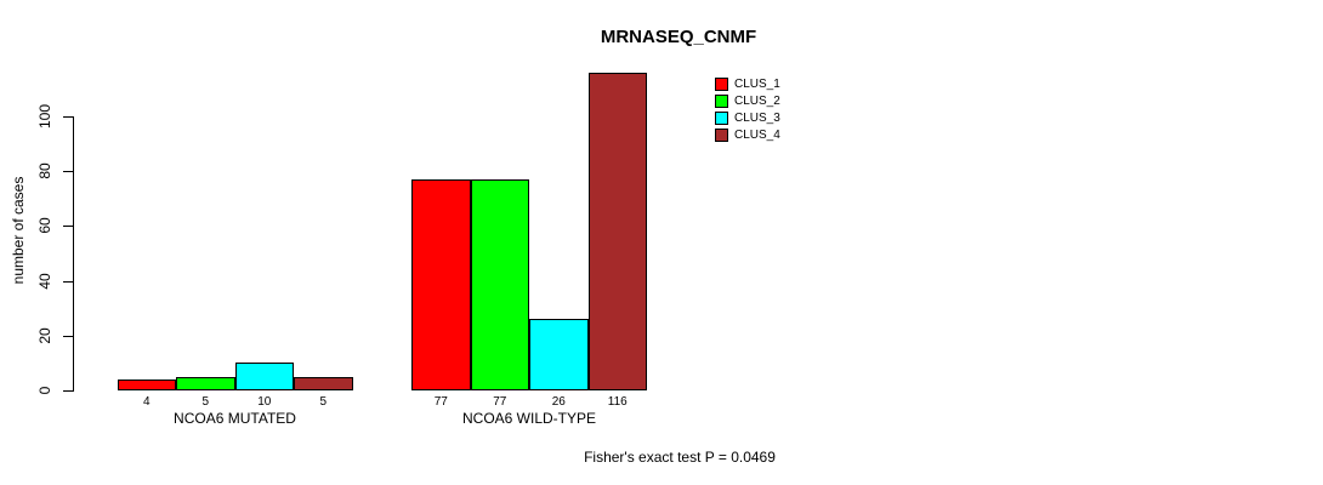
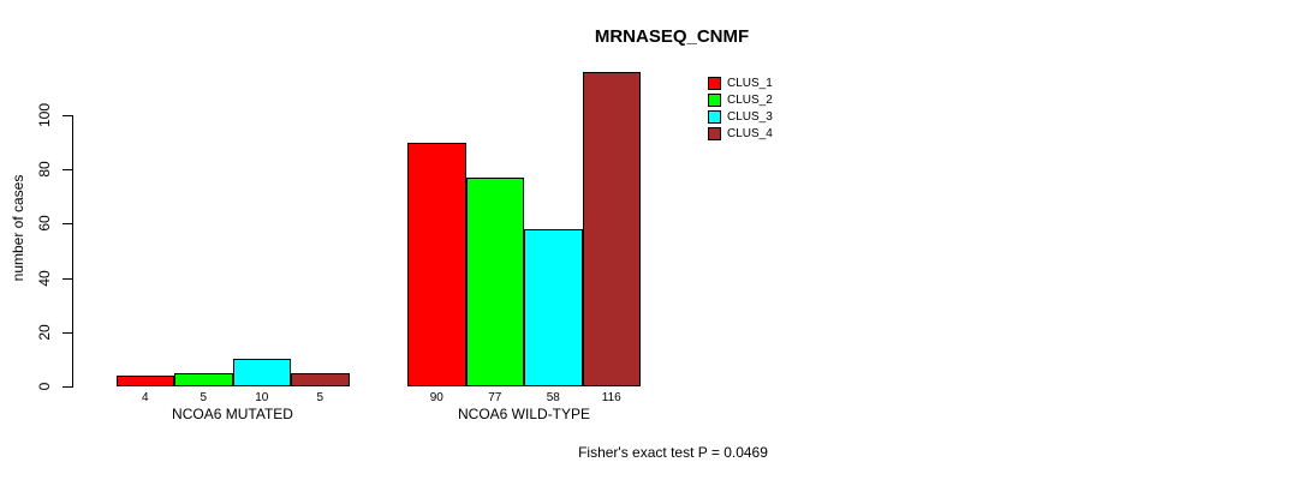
CLUS_1/NCOA6 WILD-TYPE: 77 -> 90
CLUS_3/NCOA6 WILD-TYPE: 26 -> 58
